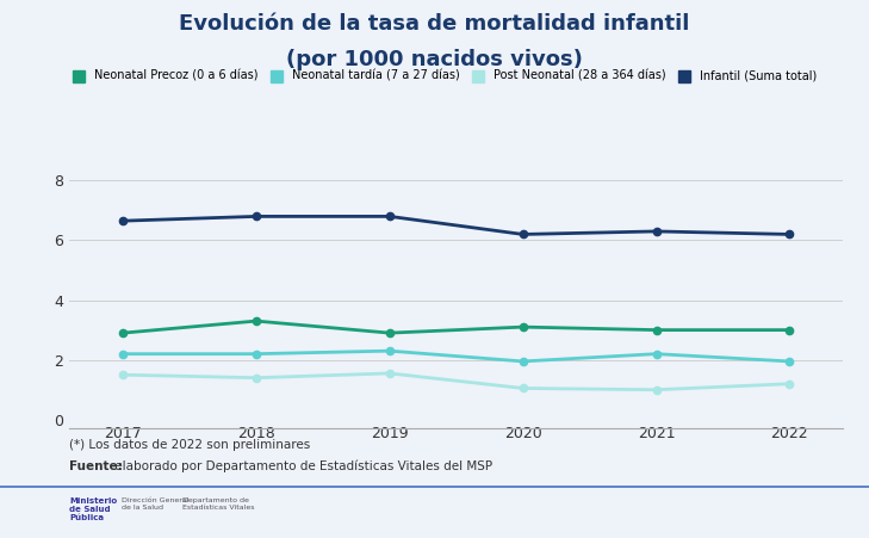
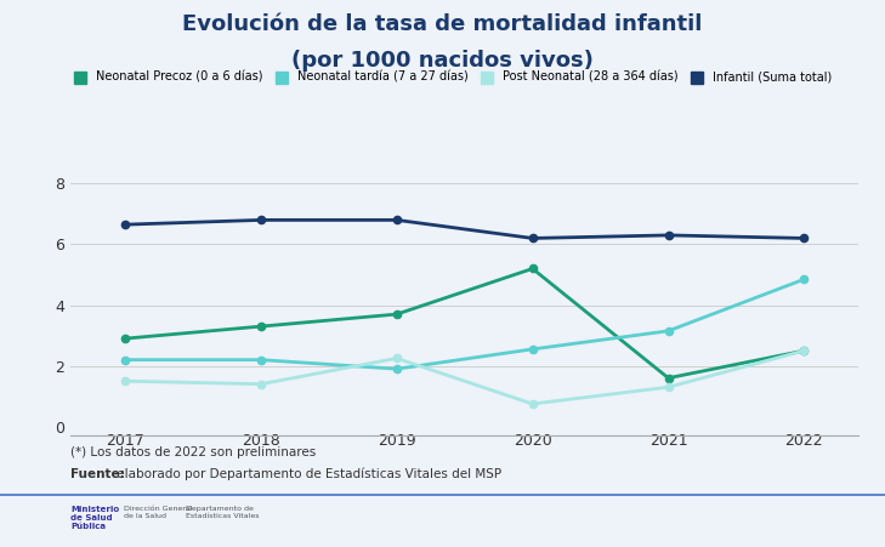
Neonatal Precoz (0 a 6 días)/2019: 2.9 -> 3.7
Neonatal tardía (7 a 27 días)/2019: 2.30 -> 1.90
Post Neonatal (28 a 364 días)/2019: 1.55 -> 2.25
Neonatal Precoz (0 a 6 días)/2020: 3.1 -> 5.2
Neonatal tardía (7 a 27 días)/2020: 1.95 -> 2.55
Post Neonatal (28 a 364 días)/2020: 1.05 -> 0.75
Neonatal Precoz (0 a 6 días)/2021: 3.0 -> 1.6
Neonatal tardía (7 a 27 días)/2021: 2.20 -> 3.15
Post Neonatal (28 a 364 días)/2021: 1.00 -> 1.30
Neonatal Precoz (0 a 6 días)/2022: 3.0 -> 2.5
Neonatal tardía (7 a 27 días)/2022: 1.95 -> 4.85
Post Neonatal (28 a 364 días)/2022: 1.20 -> 2.50
